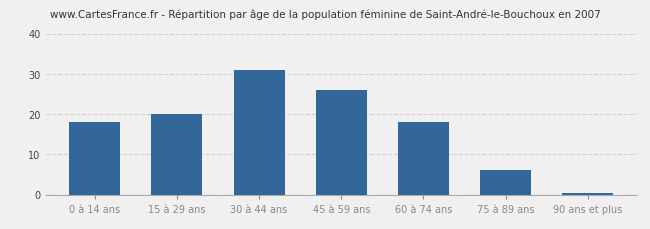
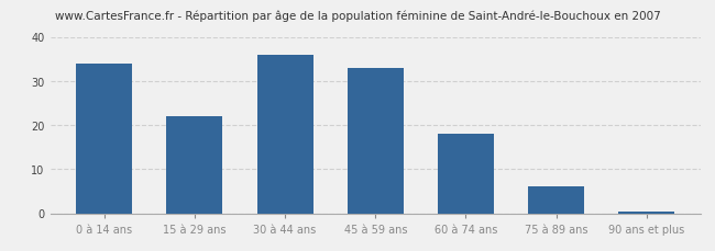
0 à 14 ans: 18.0 -> 34.0
15 à 29 ans: 20.0 -> 22.0
30 à 44 ans: 31.0 -> 36.0
45 à 59 ans: 26.0 -> 33.0
